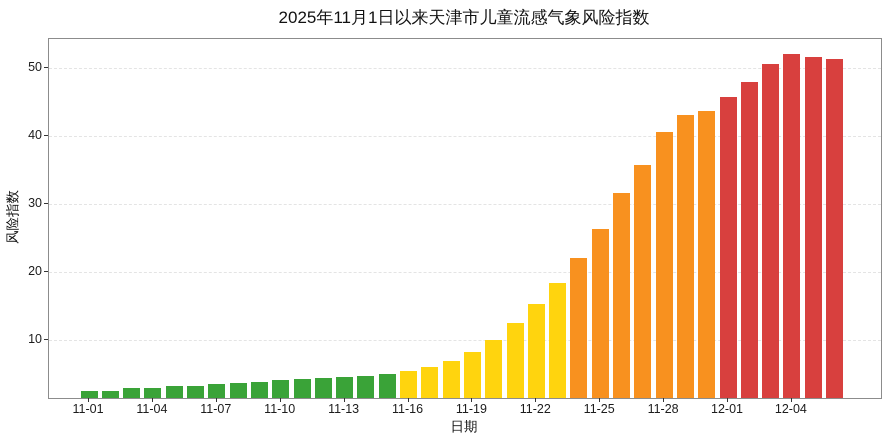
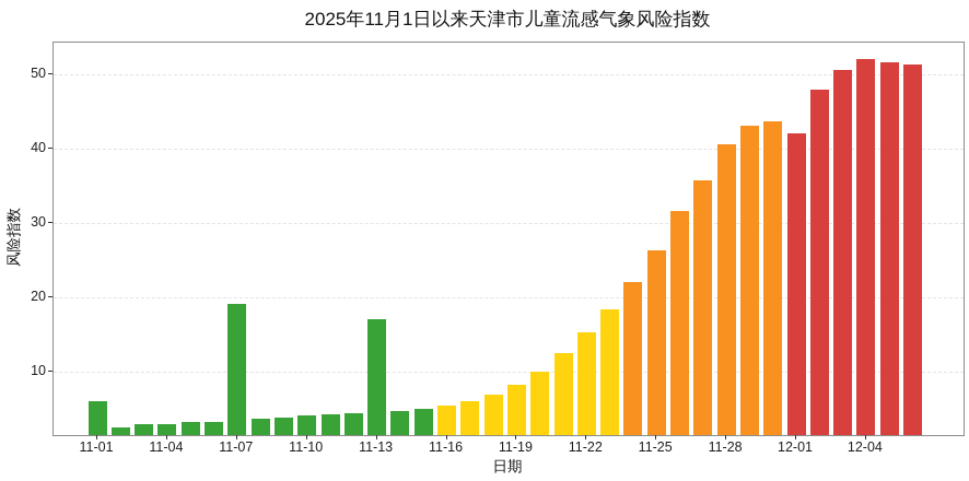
11-01: 2 -> 6
11-07: 4 -> 19
11-13: 4 -> 17
12-01: 46 -> 42
